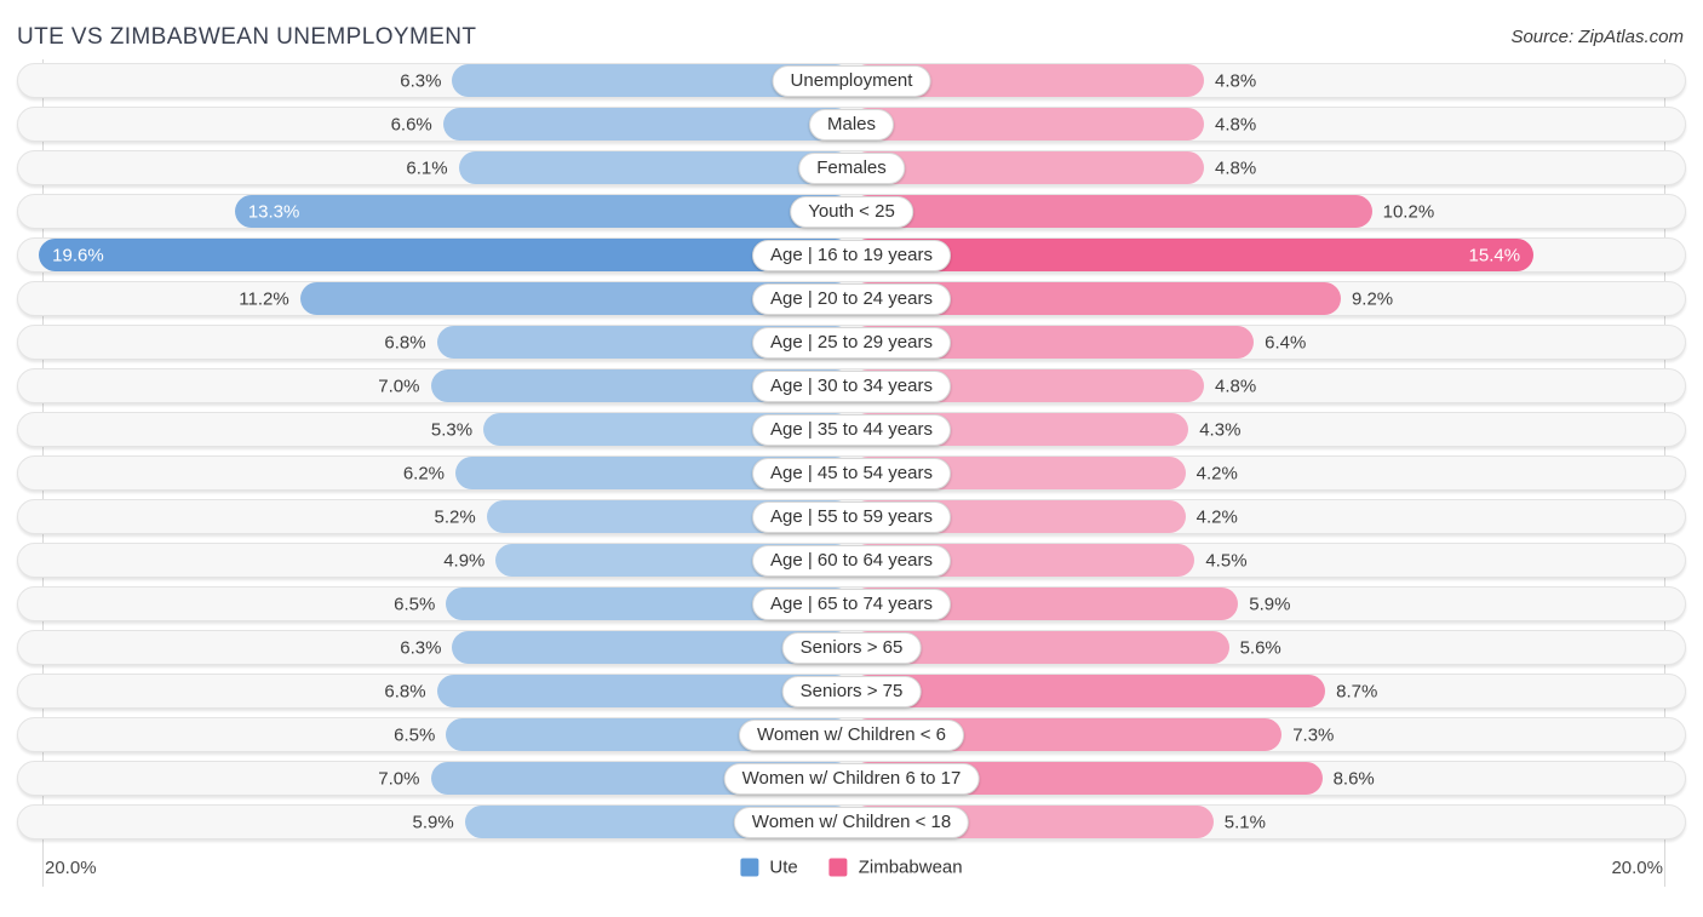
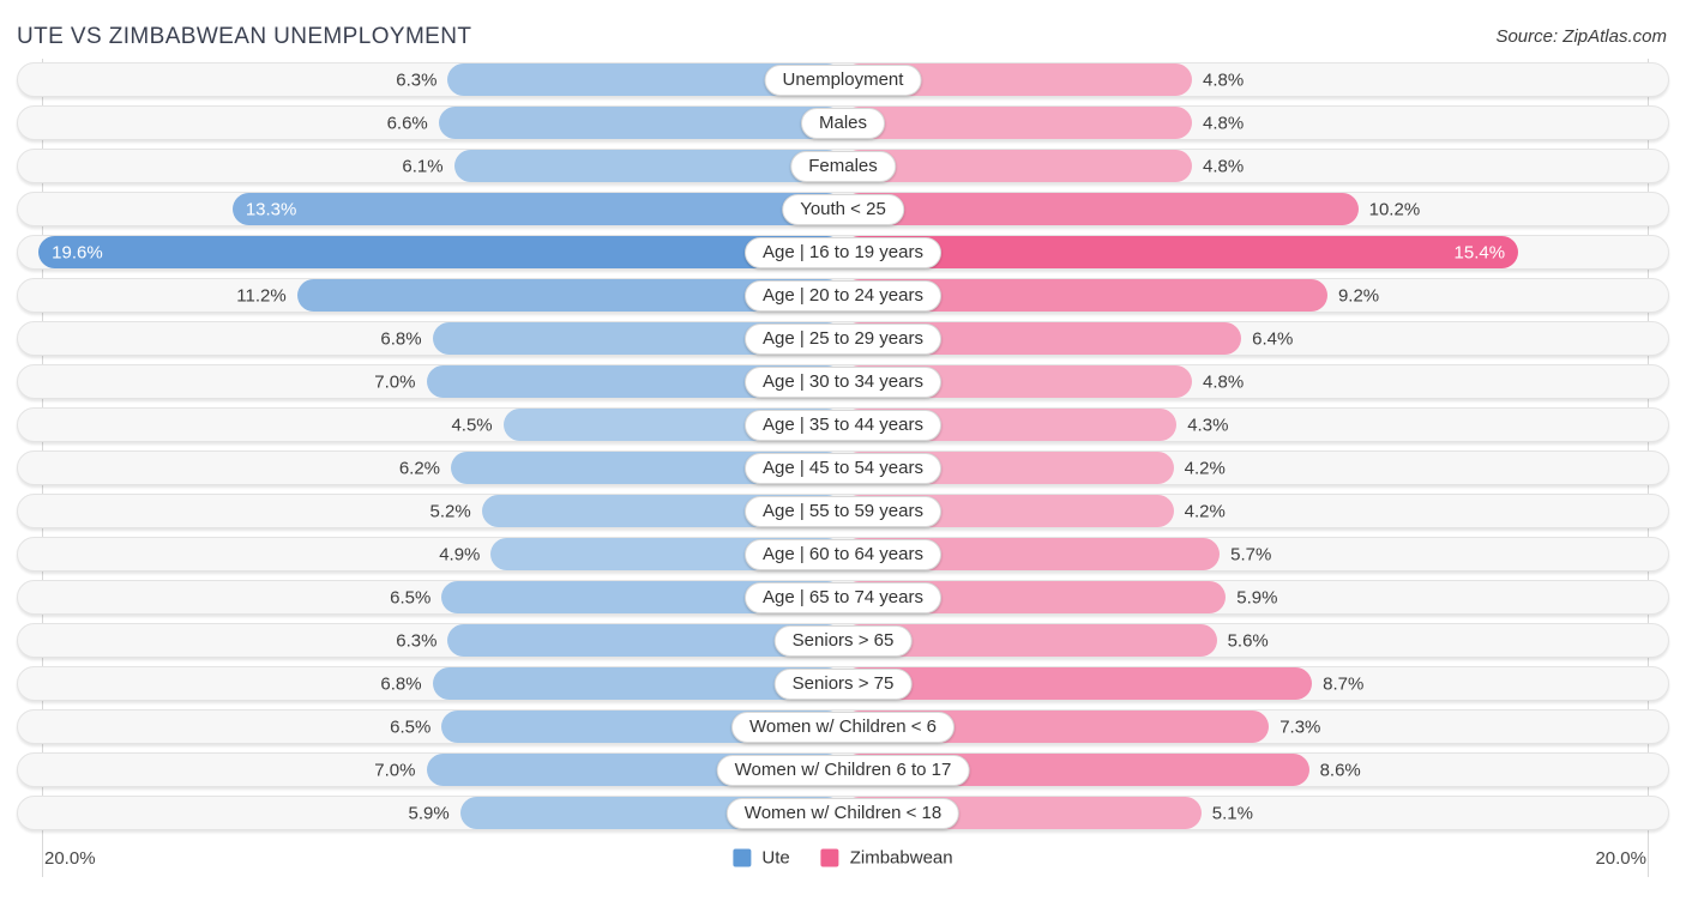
Ute/Age | 35 to 44 years: 5.3% -> 4.5%
Zimbabwean/Age | 60 to 64 years: 4.5% -> 5.7%
